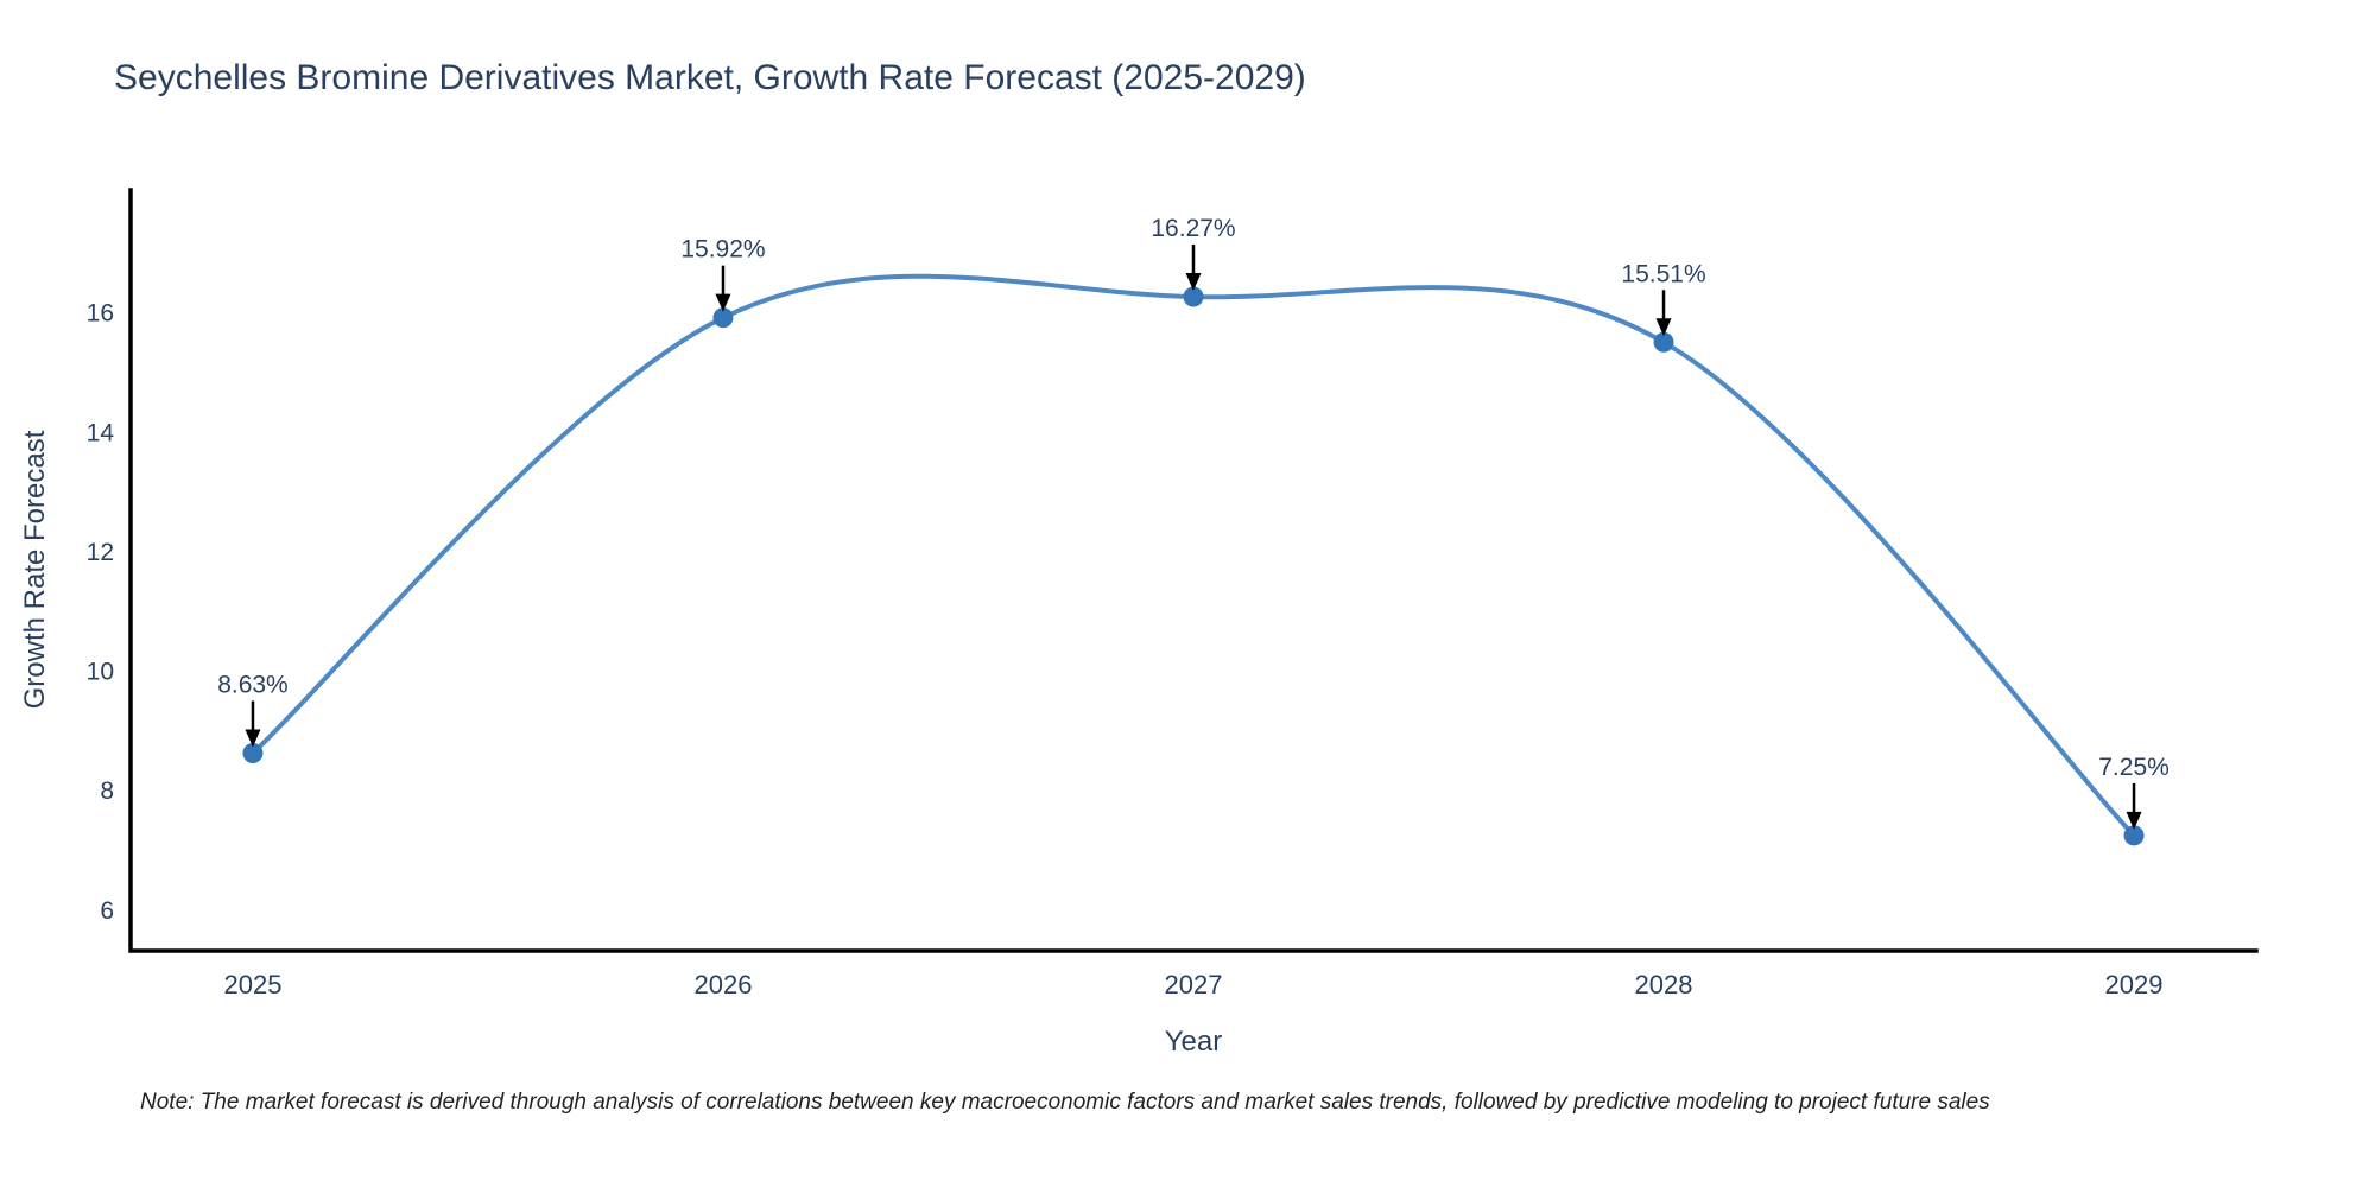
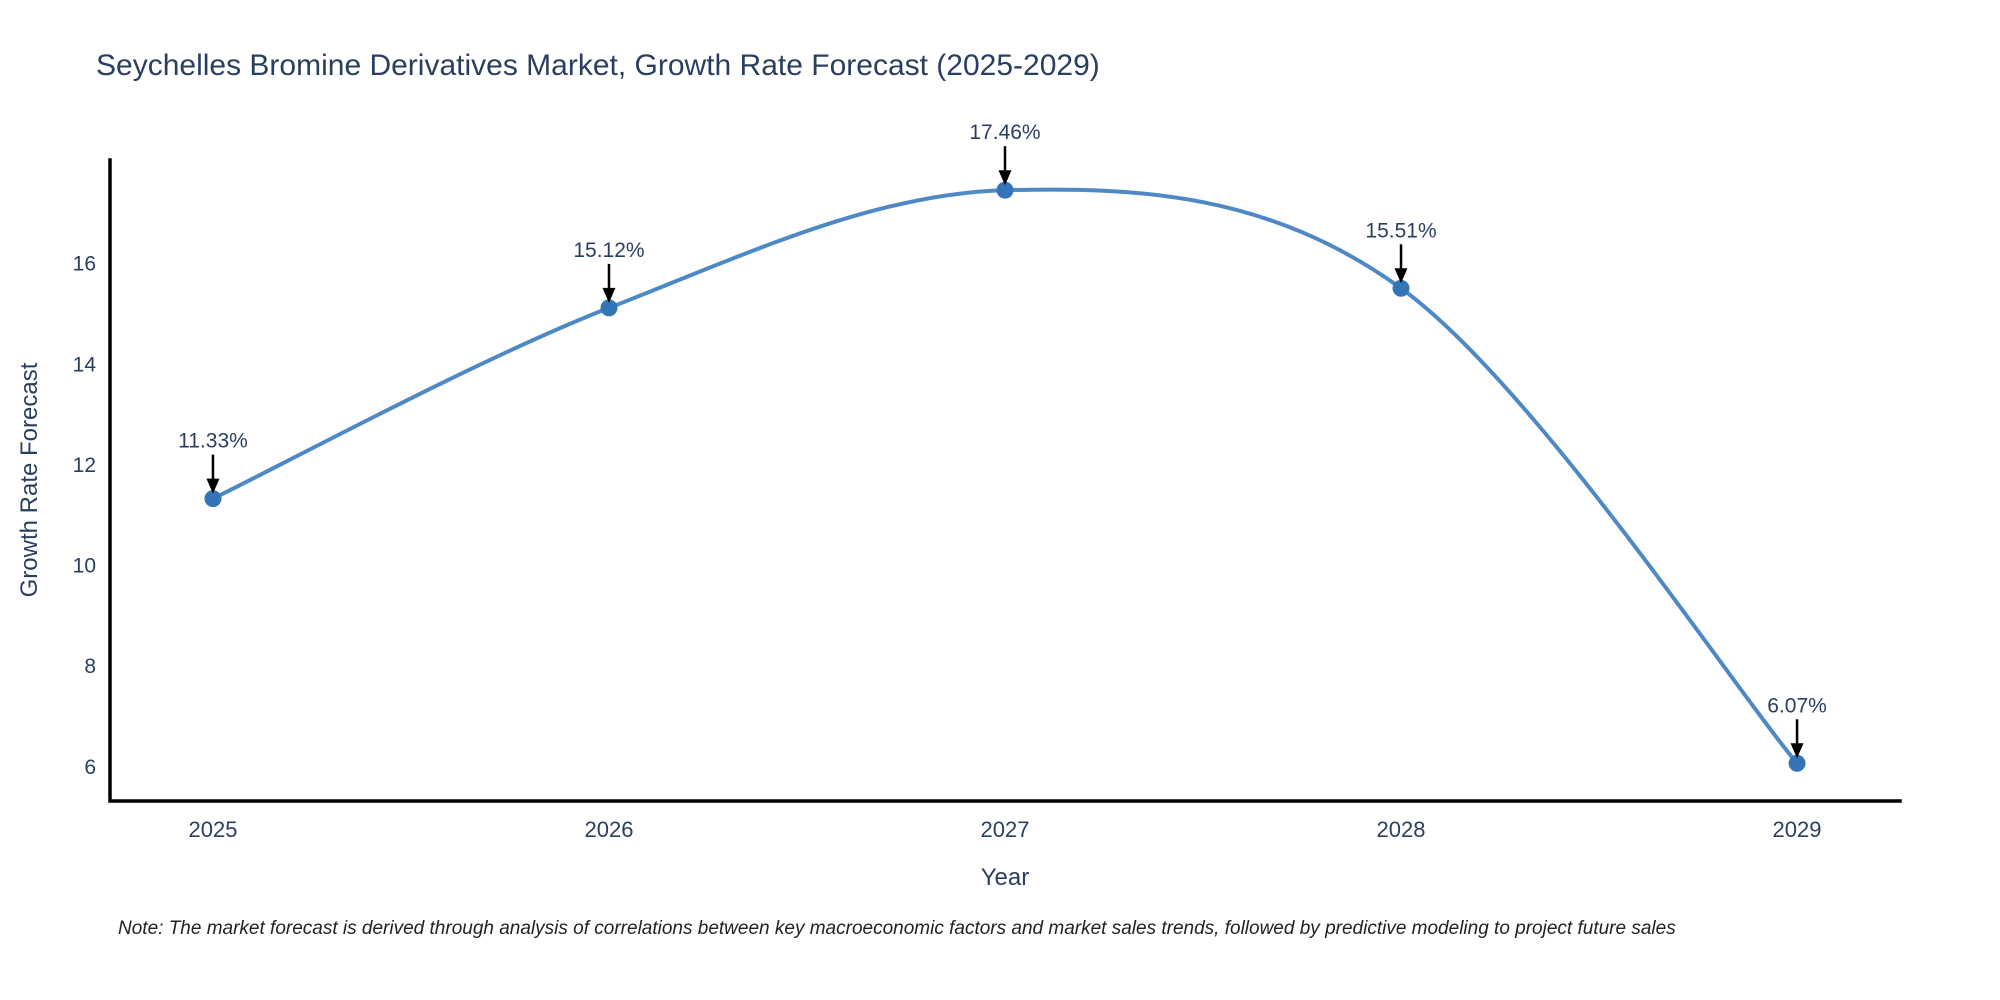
2025: 8.63% -> 11.33%
2026: 15.92% -> 15.12%
2027: 16.27% -> 17.46%
2029: 7.25% -> 6.07%
